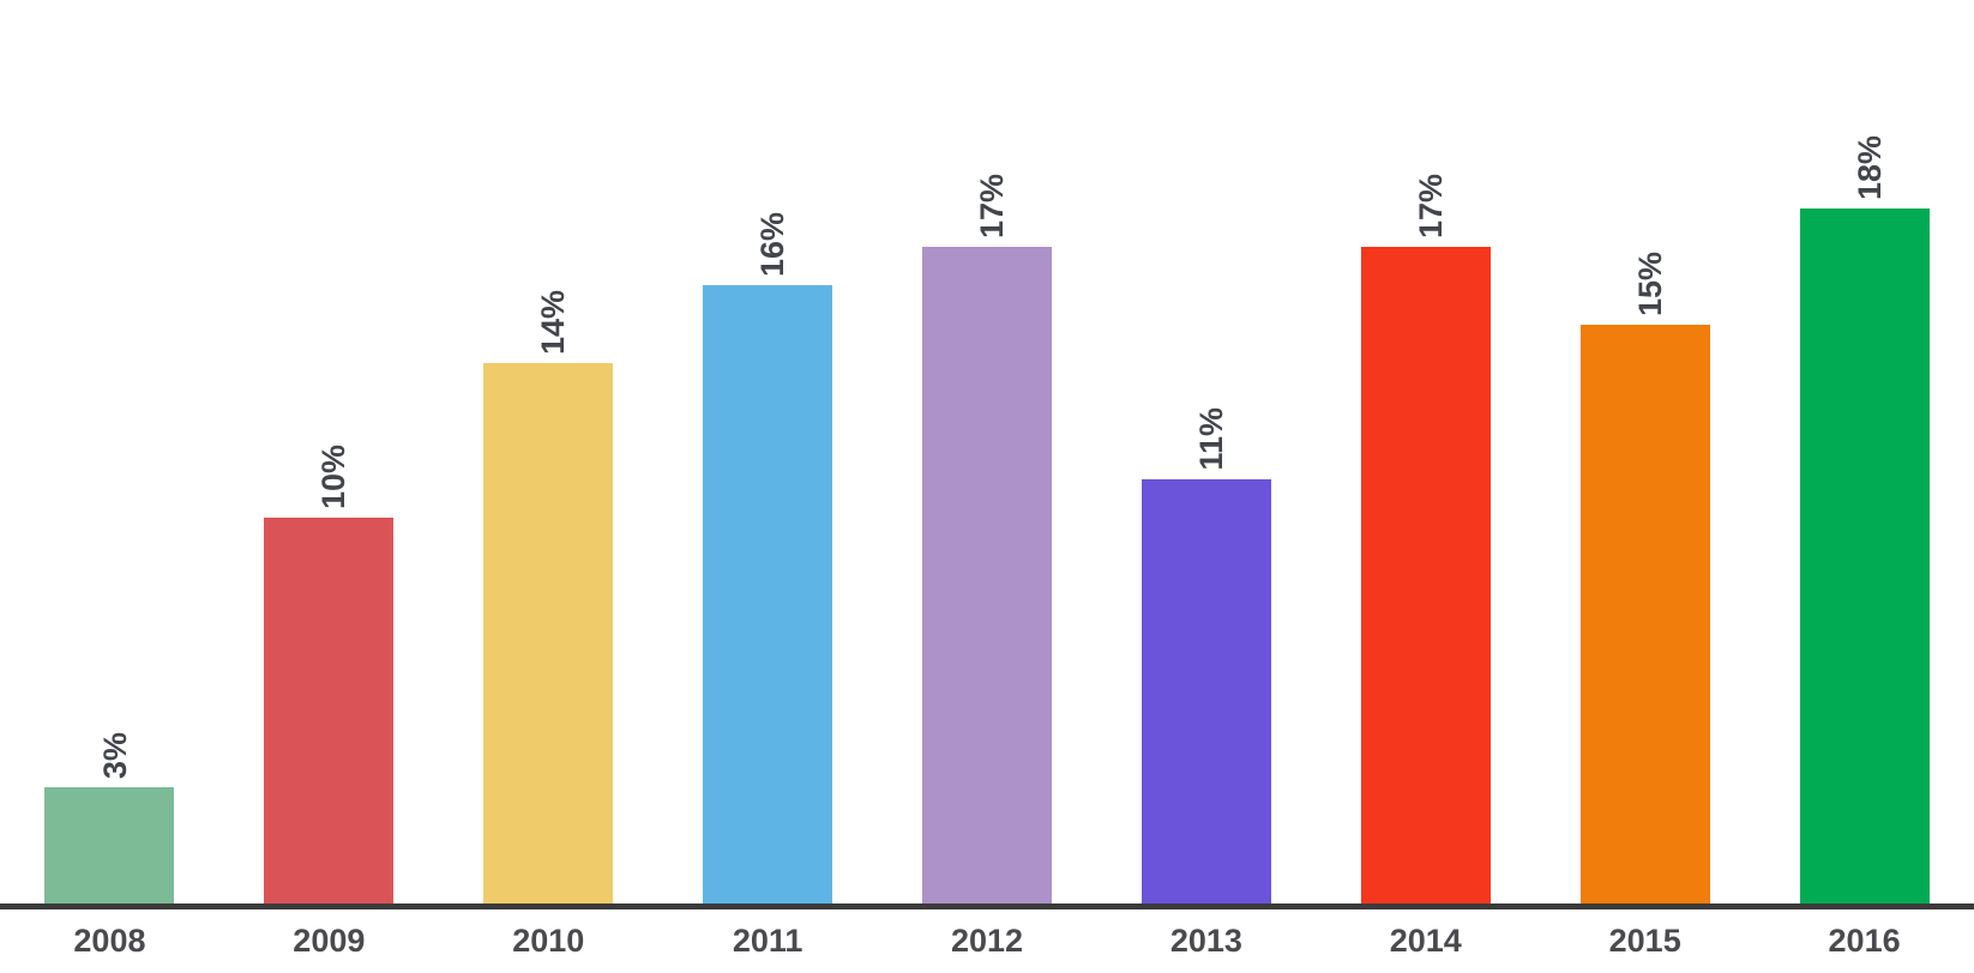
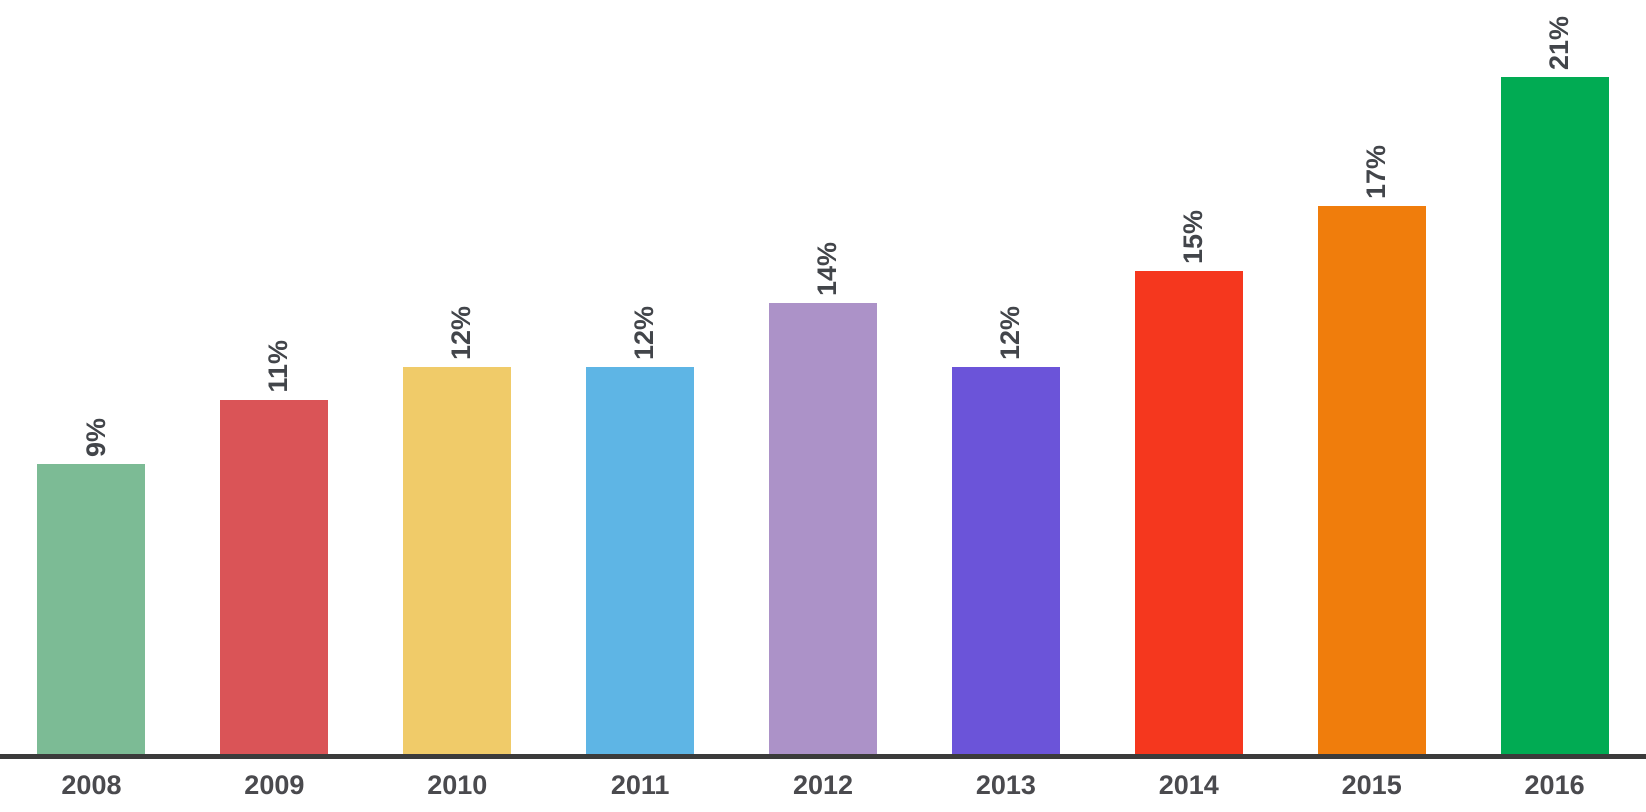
2008: 3% -> 9%
2009: 10% -> 11%
2010: 14% -> 12%
2011: 16% -> 12%
2012: 17% -> 14%
2013: 11% -> 12%
2014: 17% -> 15%
2015: 15% -> 17%
2016: 18% -> 21%
